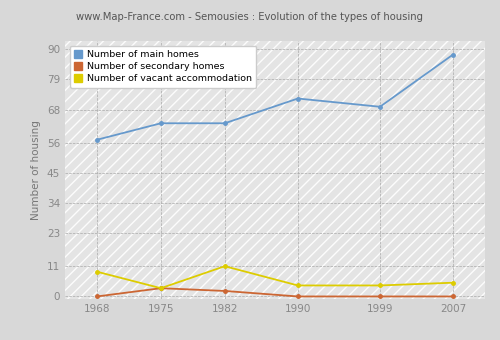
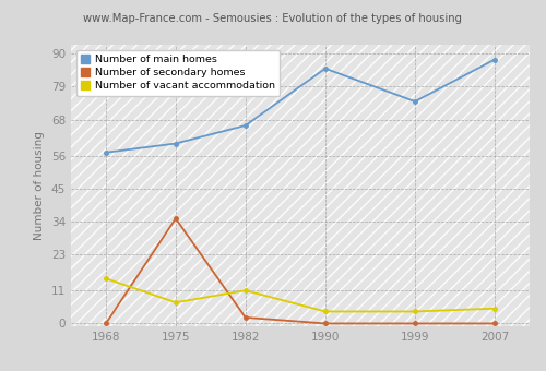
Number of vacant accommodation/1968: 9 -> 15
Number of main homes/1975: 63 -> 60
Number of secondary homes/1975: 3 -> 35
Number of vacant accommodation/1975: 3 -> 7
Number of main homes/1982: 63 -> 66
Number of main homes/1990: 72 -> 85
Number of main homes/1999: 69 -> 74
